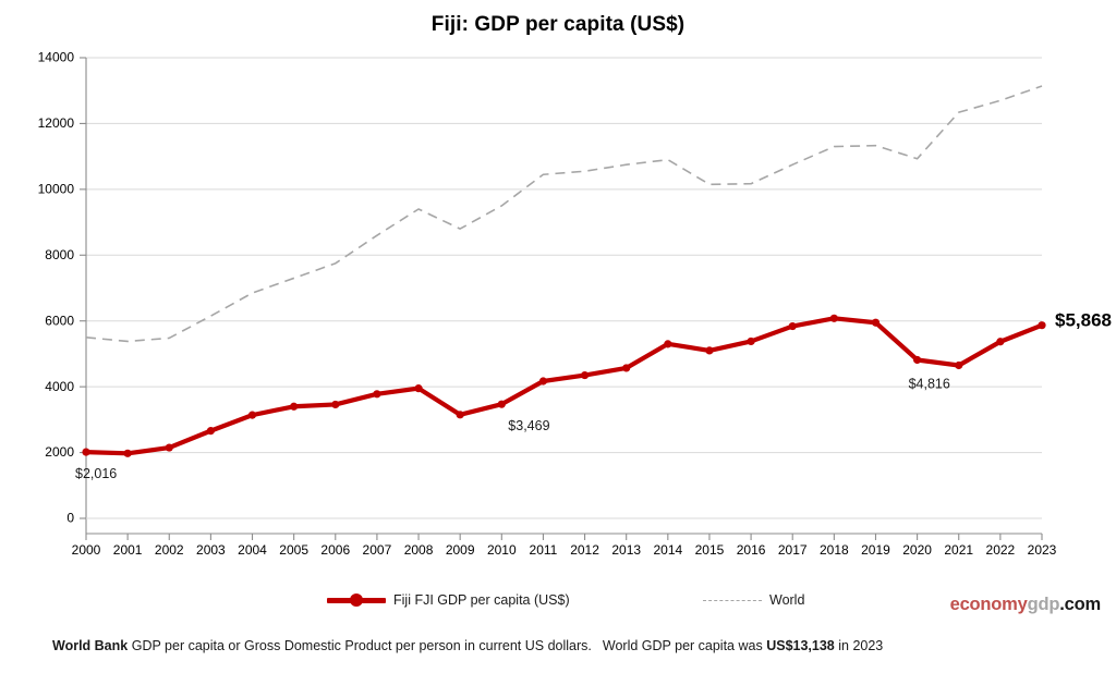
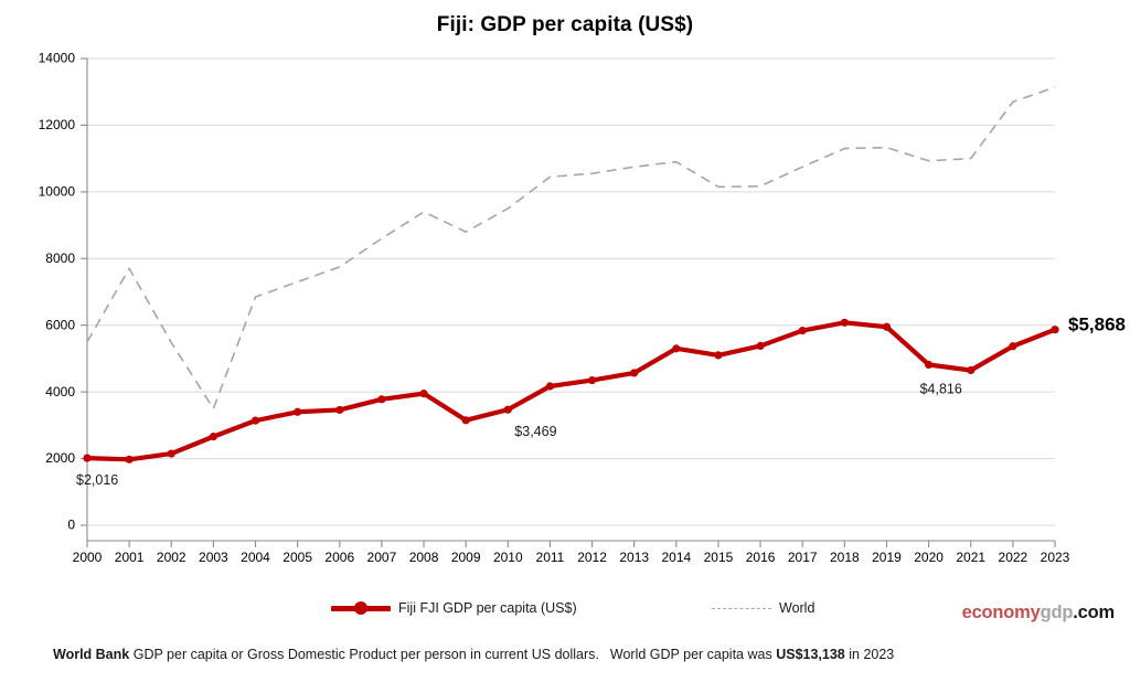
World/2001: 5400 -> 7700
World/2003: 6200 -> 3500
World/2021: 12300 -> 11000
